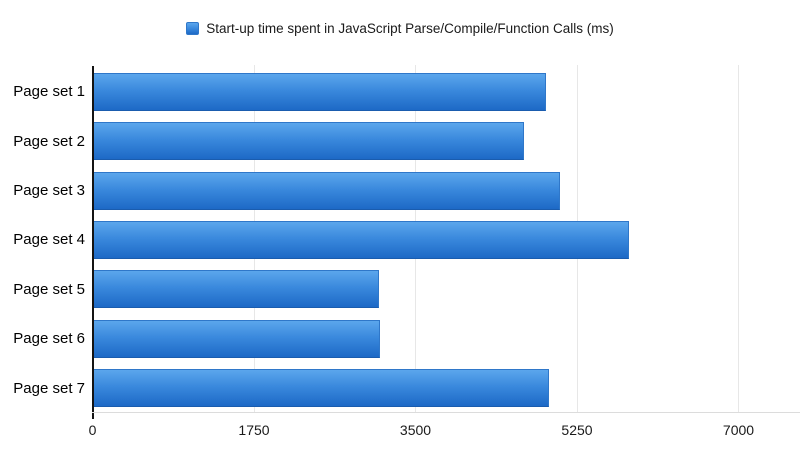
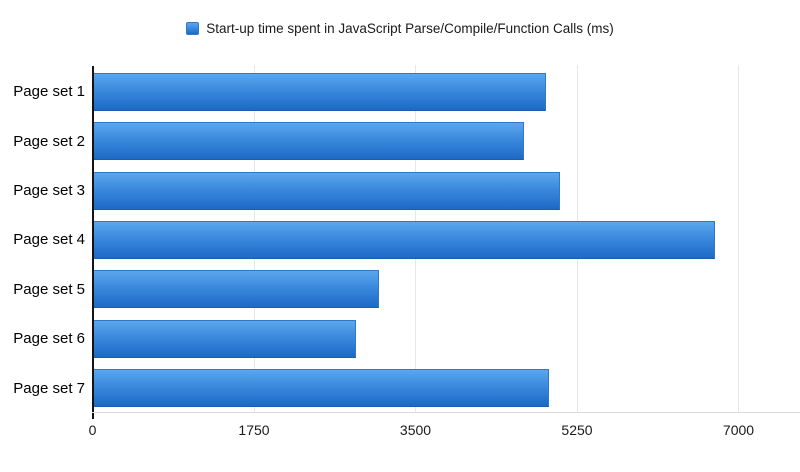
Page set 4: 5800 -> 6700
Page set 6: 3100 -> 2800
